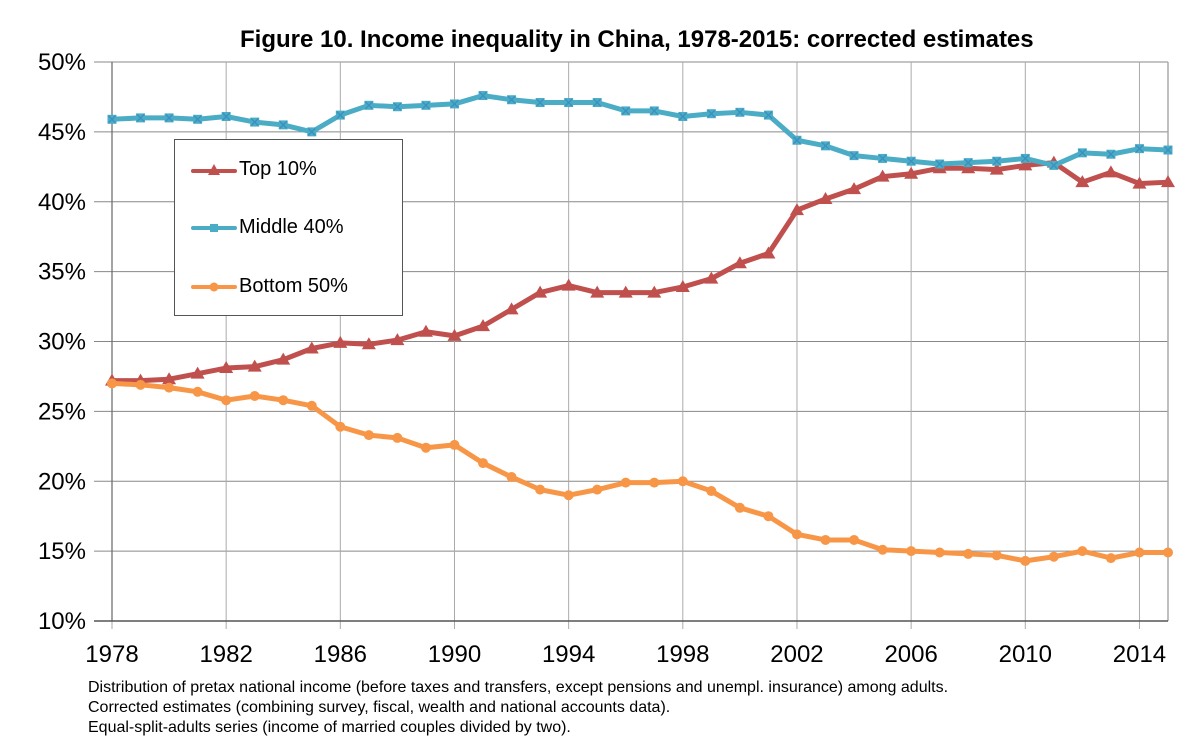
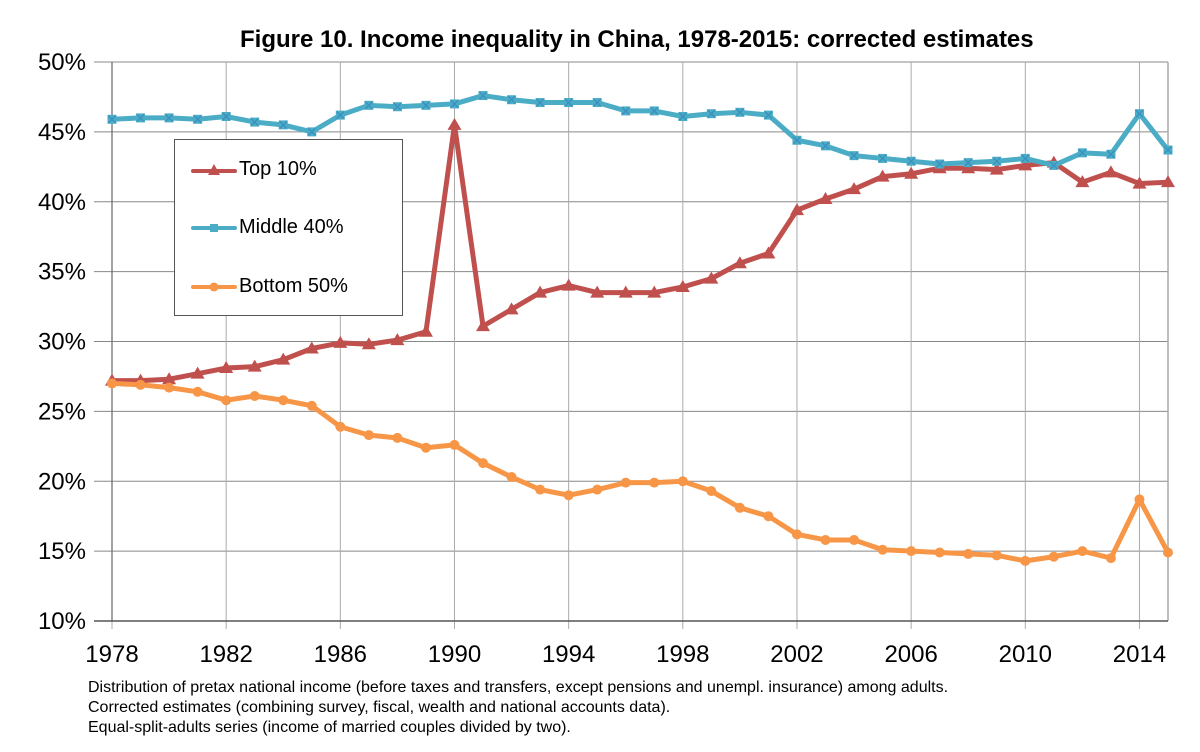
Top 10%/1990: 30.4% -> 45.5%
Middle 40%/2014: 43.8% -> 46.3%
Bottom 50%/2014: 14.9% -> 18.7%
